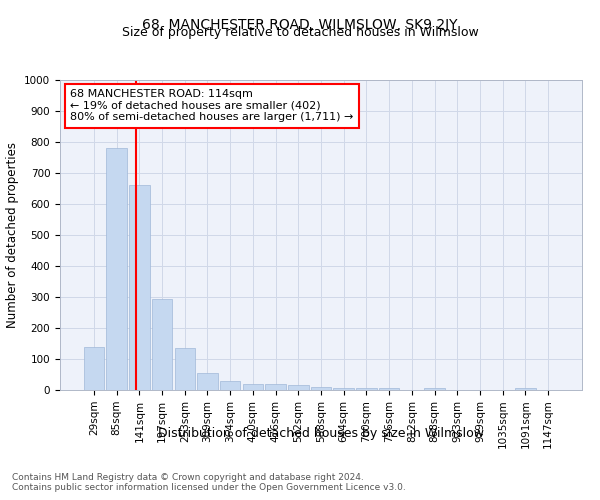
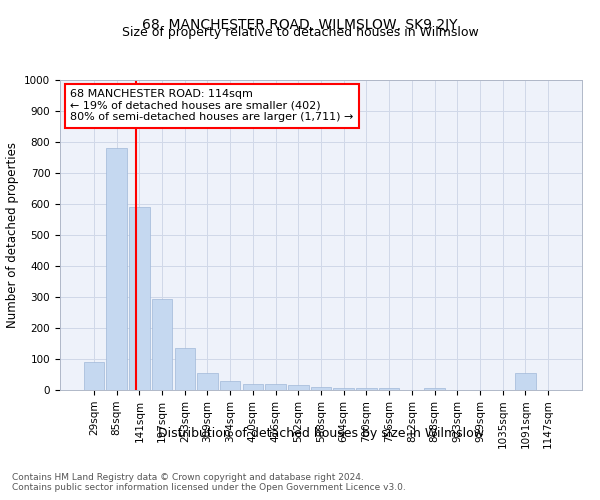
29sqm: 140 -> 90
141sqm: 660 -> 590
1091sqm: 8 -> 55
